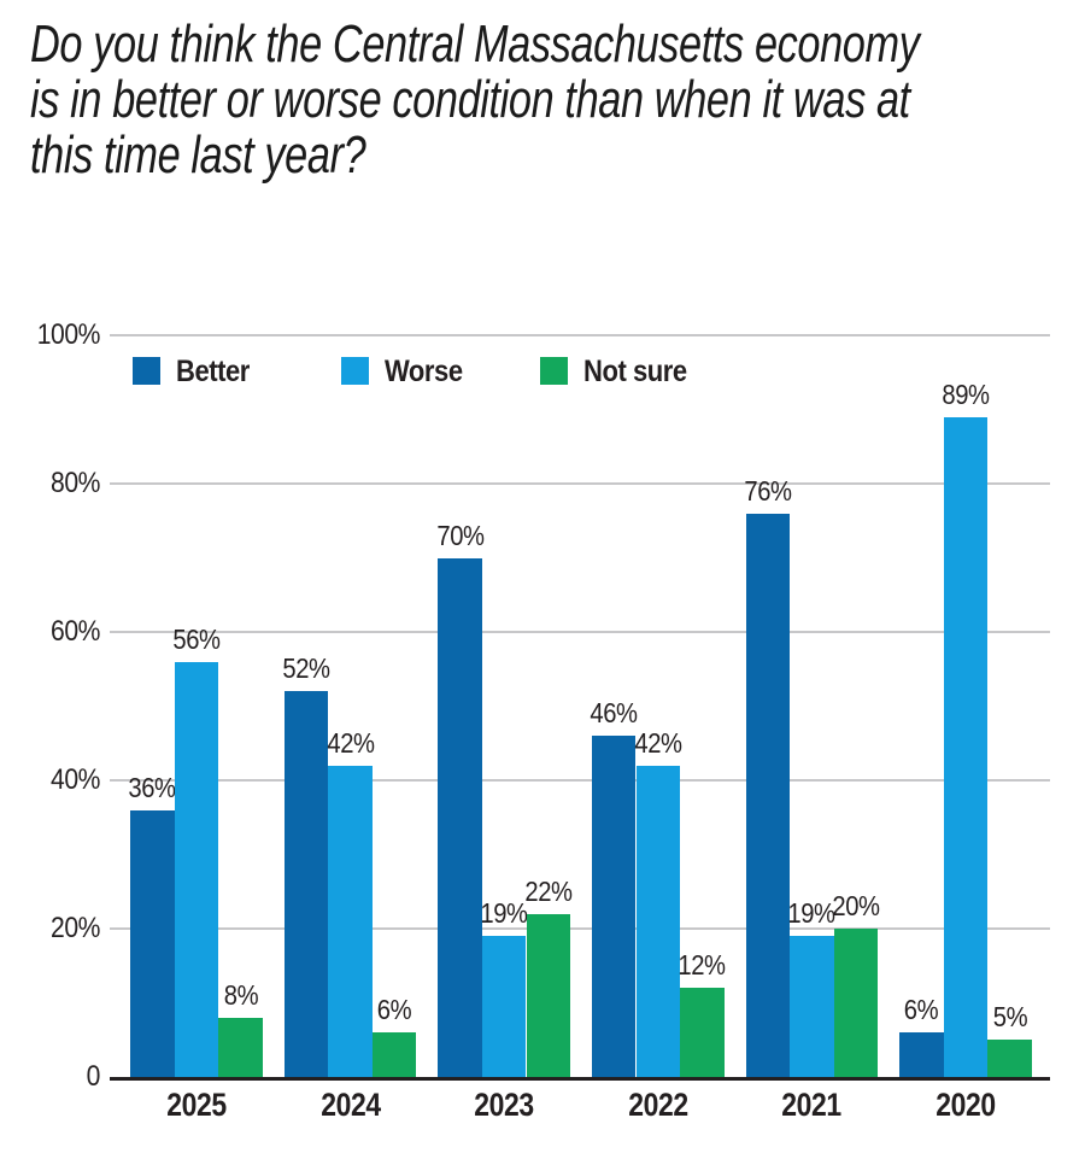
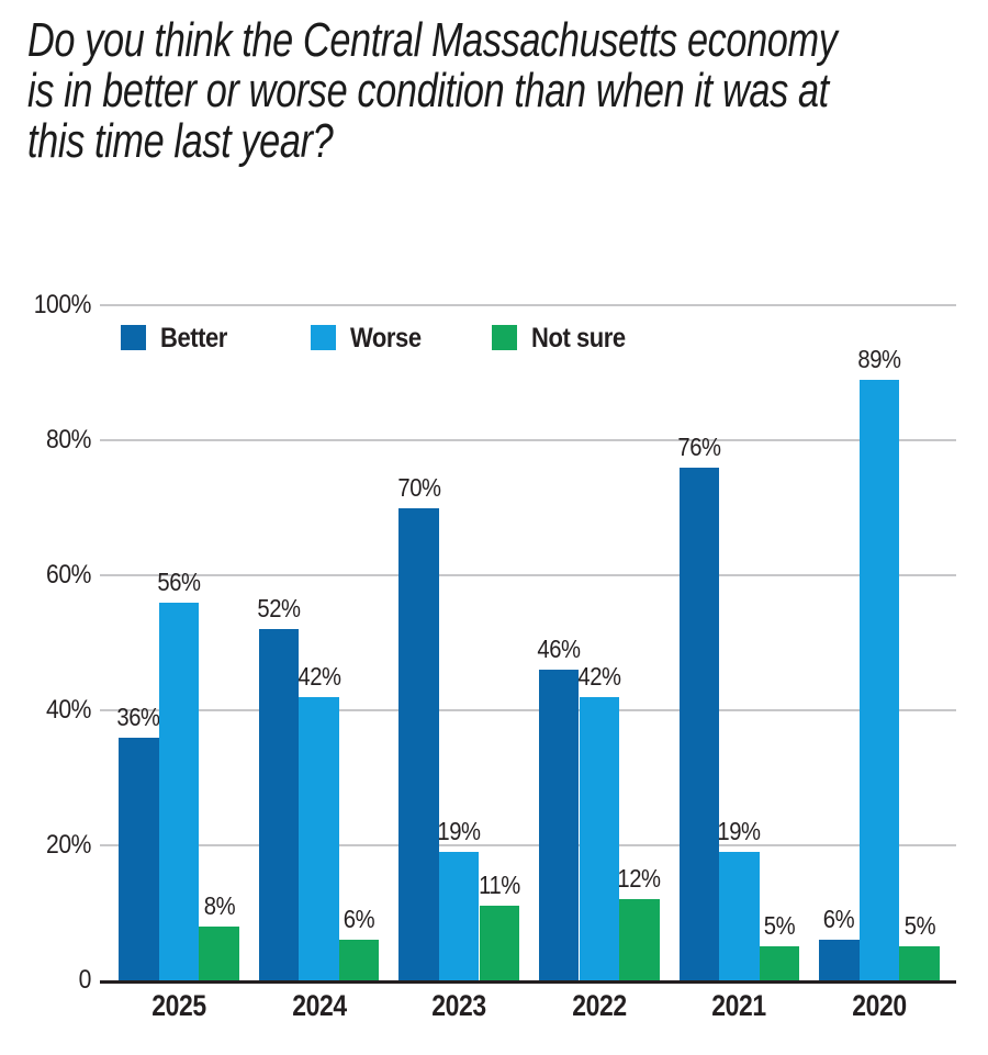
Not sure/2023: 22% -> 11%
Not sure/2021: 20% -> 5%
